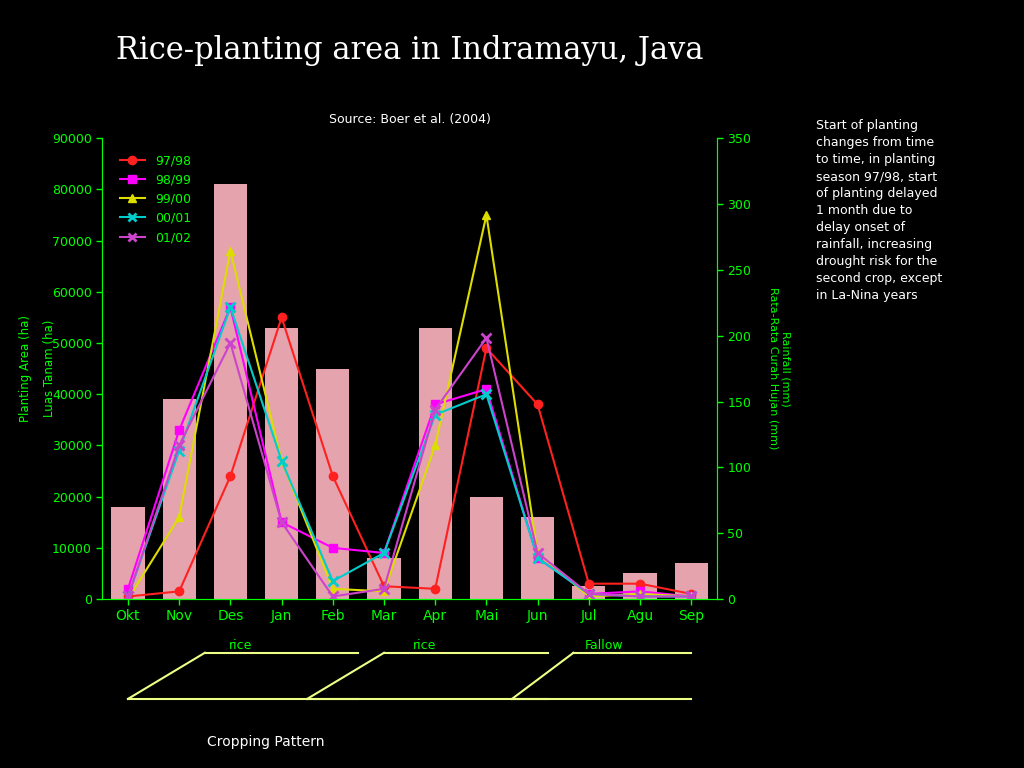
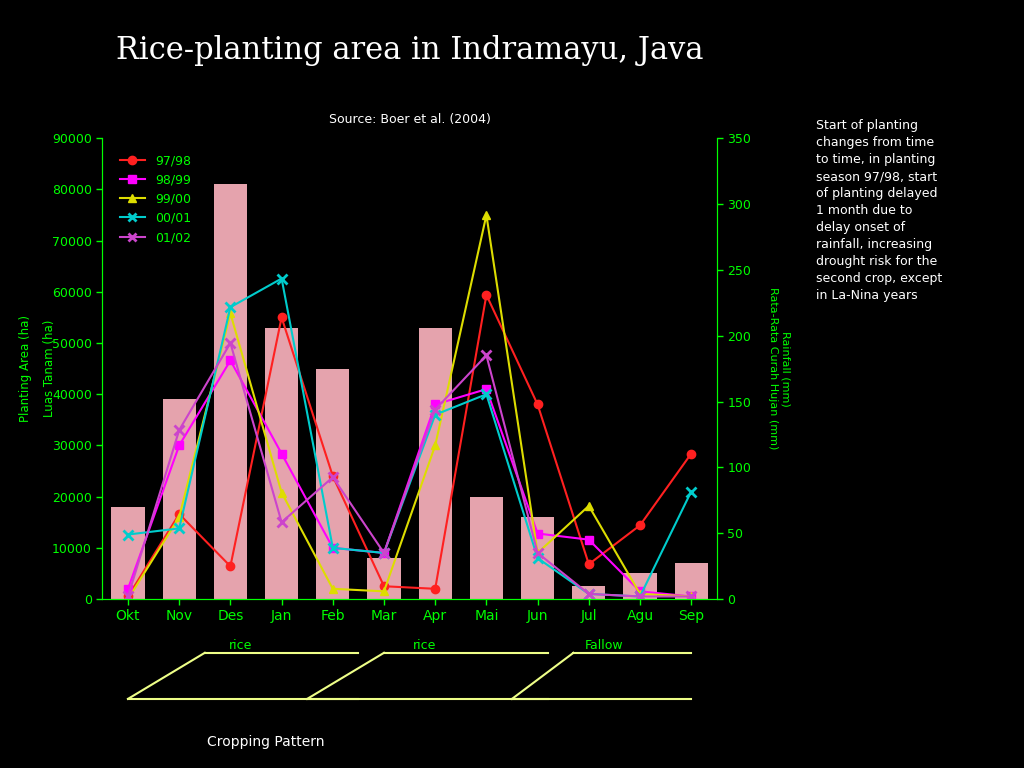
00/01/Okt: 500 -> 12600
97/98/Nov: 1500 -> 16600
98/99/Nov: 33000 -> 30000
00/01/Nov: 29000 -> 13800
01/02/Nov: 30000 -> 33000
97/98/Des: 24000 -> 6400
98/99/Des: 57000 -> 46600
99/00/Des: 68000 -> 55800
98/99/Jan: 15000 -> 28400
99/00/Jan: 27000 -> 20800
00/01/Jan: 27000 -> 62600
00/01/Feb: 3500 -> 10000
01/02/Feb: 500 -> 23800
01/02/Mar: 2000 -> 9000
97/98/Mai: 49000 -> 59400
01/02/Mai: 51000 -> 47600
98/99/Jun: 8000 -> 12800
97/98/Jul: 3000 -> 6800
98/99/Jul: 1000 -> 11600
99/00/Jul: 500 -> 18200
97/98/Agu: 3000 -> 14400
97/98/Sep: 1000 -> 28400
00/01/Sep: 500 -> 21000
